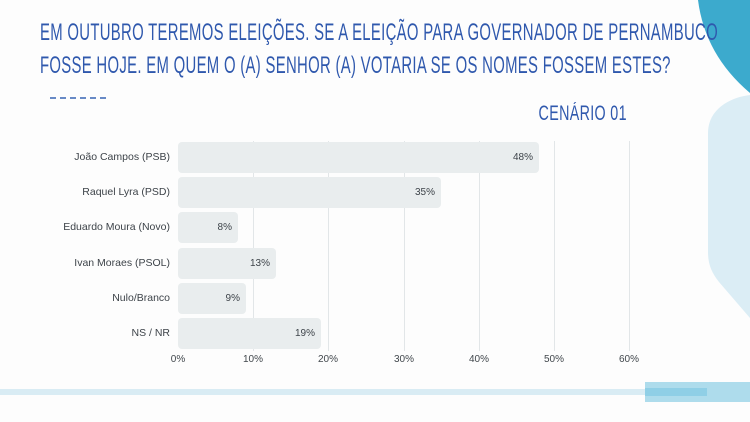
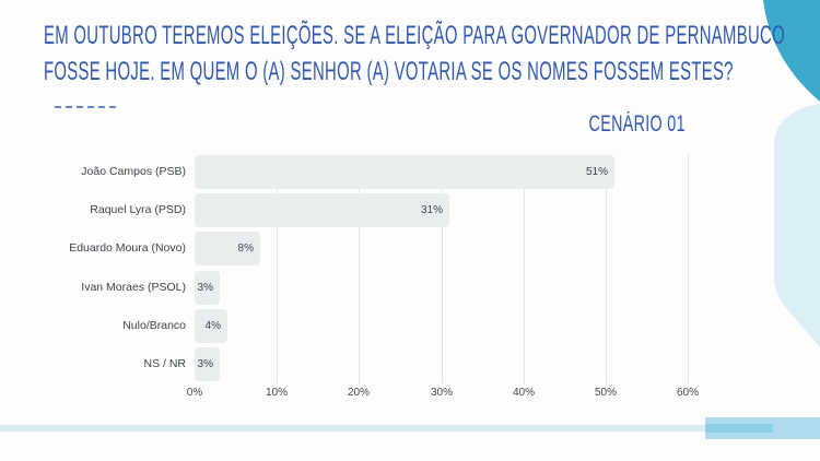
João Campos (PSB): 48% -> 51%
Raquel Lyra (PSD): 35% -> 31%
Ivan Moraes (PSOL): 13% -> 3%
Nulo/Branco: 9% -> 4%
NS / NR: 19% -> 3%
